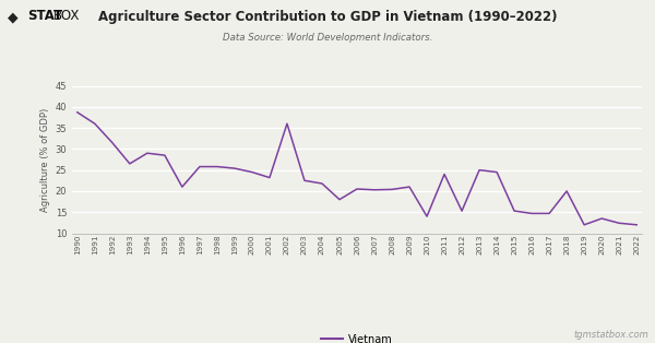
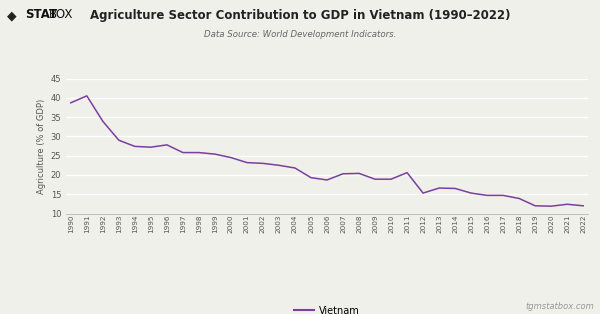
1991: 36.0 -> 40.5
1992: 31.5 -> 33.9
1993: 26.5 -> 29.0
1994: 29.0 -> 27.4
1995: 28.5 -> 27.2
1996: 21.0 -> 27.8
2002: 36.0 -> 23.0
2005: 18.0 -> 19.3
2006: 20.5 -> 18.7
2009: 21.0 -> 18.9
2010: 14.0 -> 18.9
2011: 24.0 -> 20.6
2013: 25.0 -> 16.6
2014: 24.5 -> 16.5
2018: 20.0 -> 13.9
2020: 13.5 -> 11.9
